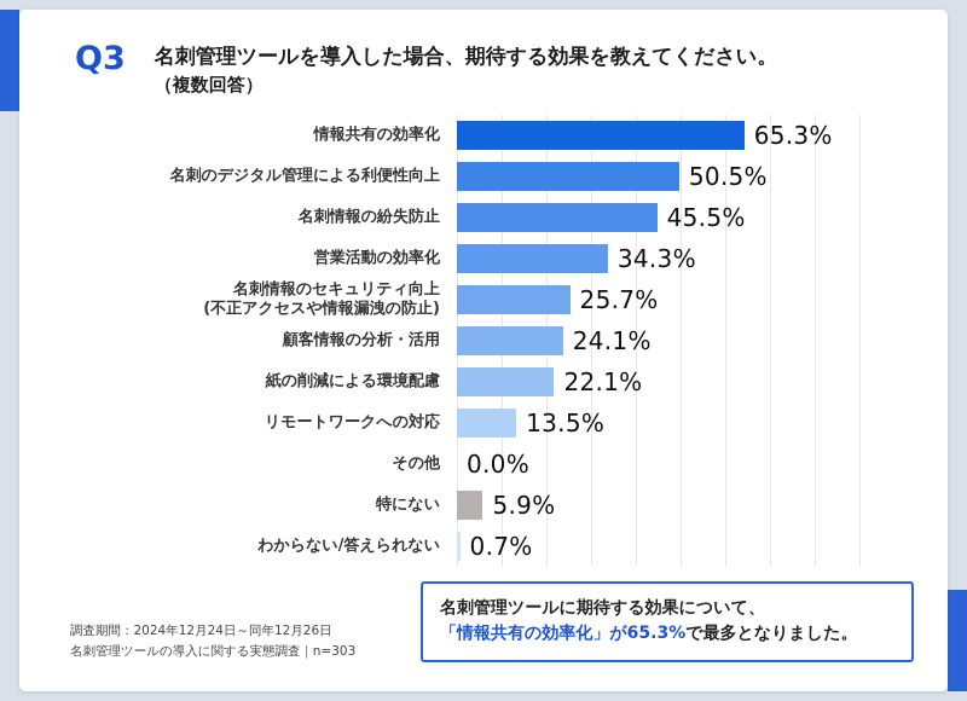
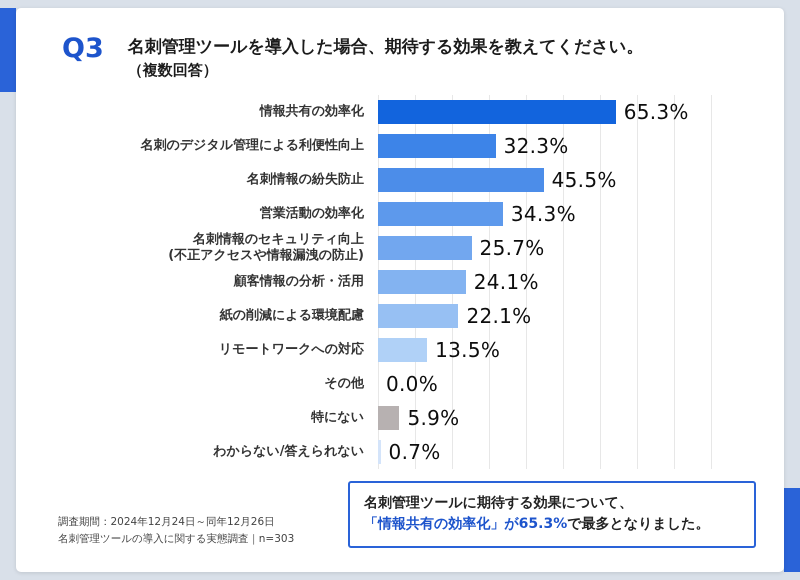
名刺のデジタル管理による利便性向上: 50.5% -> 32.3%
